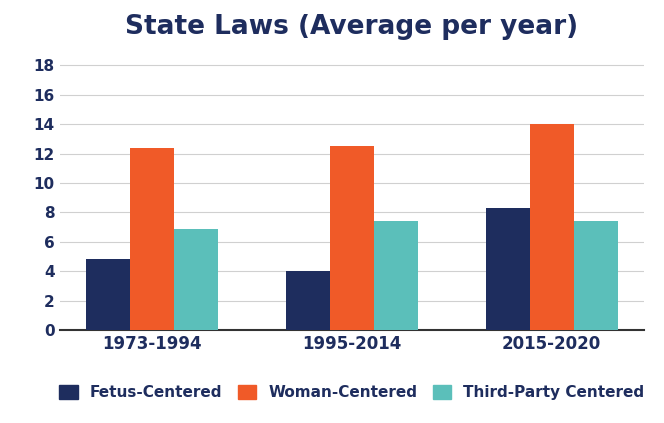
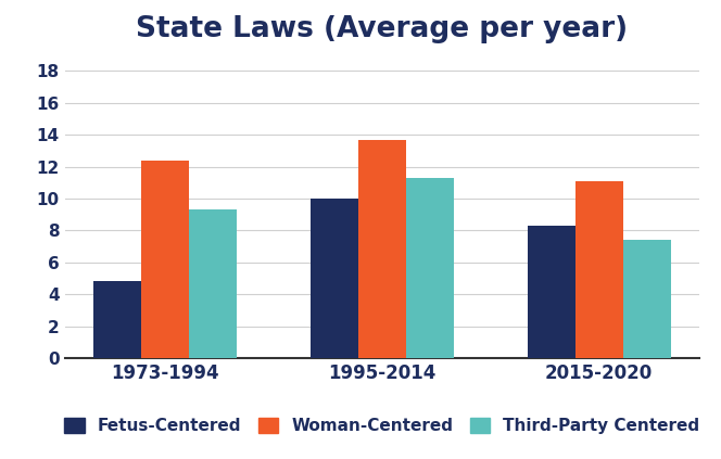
Third-Party Centered/1973-1994: 6.9 -> 9.3
Fetus-Centered/1995-2014: 4.0 -> 10.0
Woman-Centered/1995-2014: 12.5 -> 13.7
Third-Party Centered/1995-2014: 7.4 -> 11.3
Woman-Centered/2015-2020: 14.0 -> 11.1
